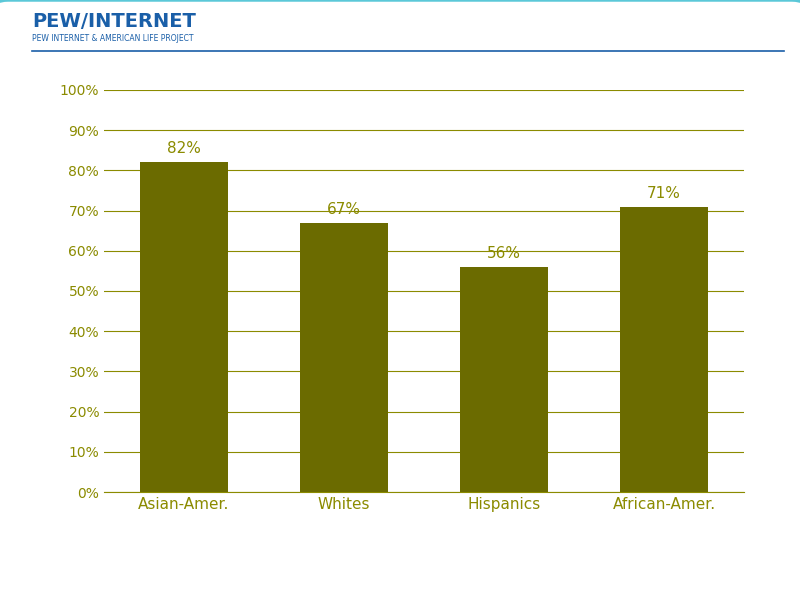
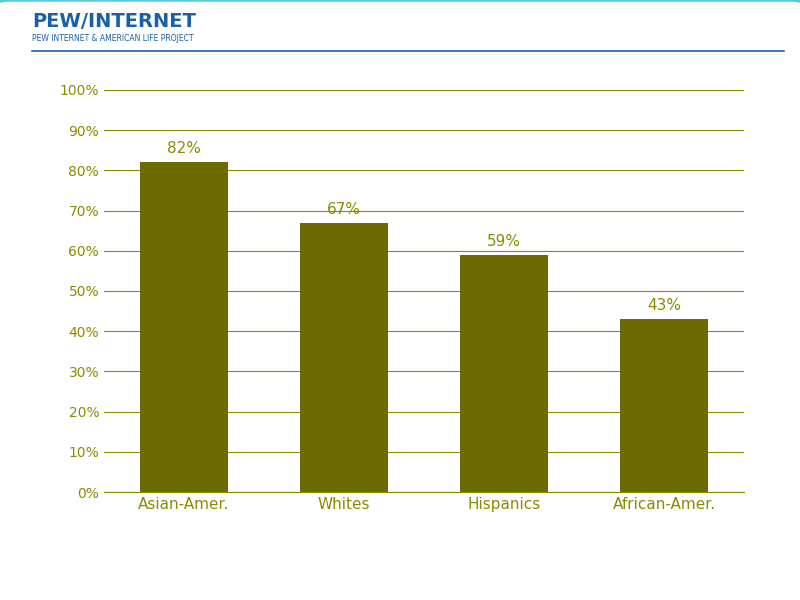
Hispanics: 56% -> 59%
African-Amer.: 71% -> 43%
